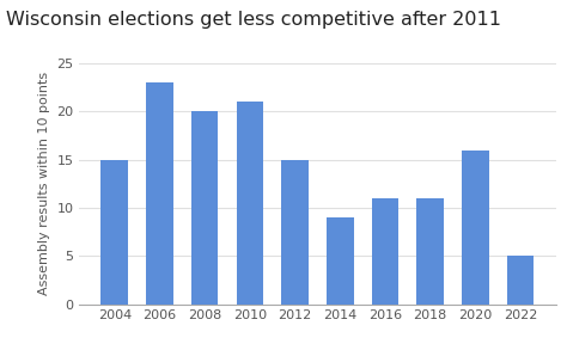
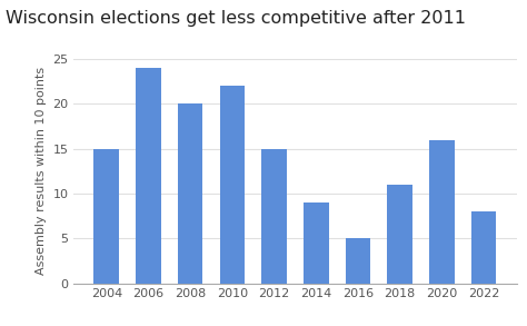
2006: 23 -> 24
2010: 21 -> 22
2016: 11 -> 5
2022: 5 -> 8
